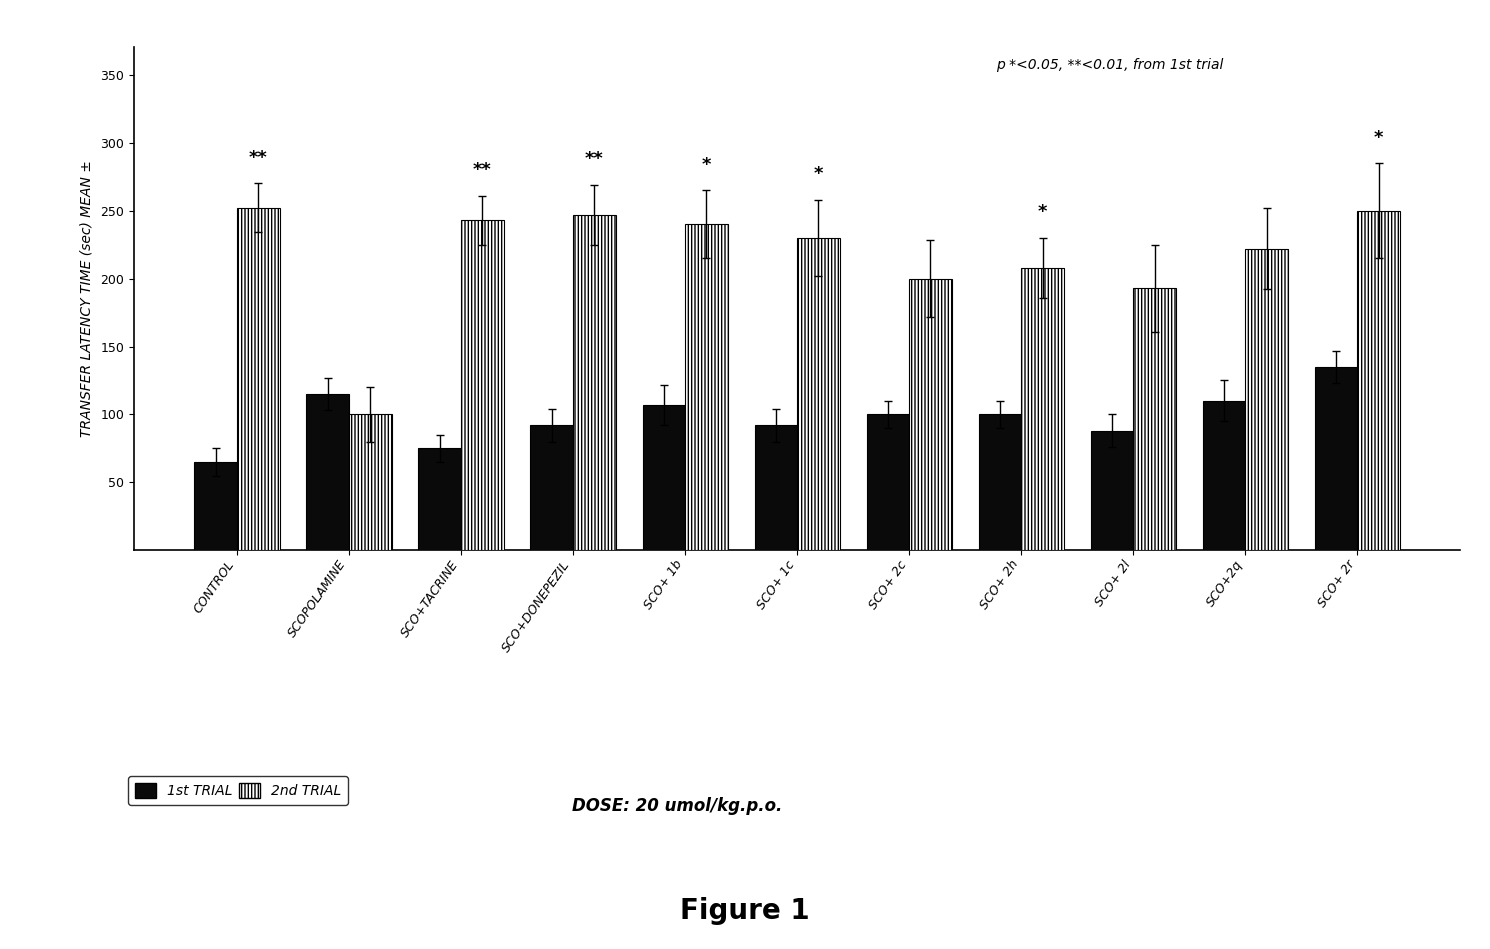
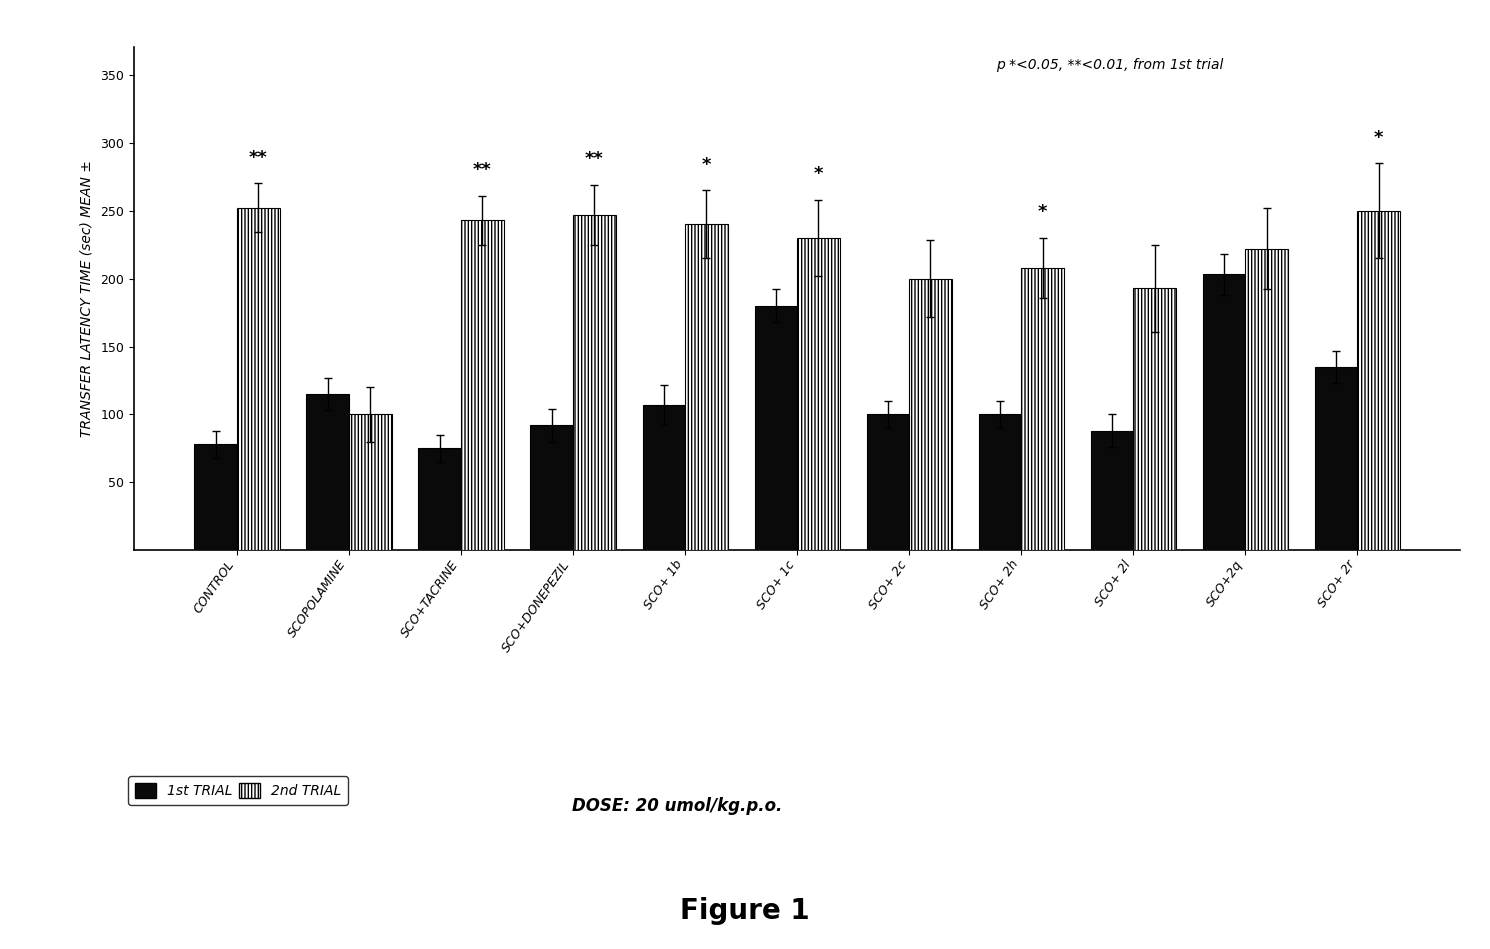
1st TRIAL/CONTROL: 65 -> 78
1st TRIAL/SCO+ 1c: 92 -> 180
1st TRIAL/SCO+2q: 110 -> 203
